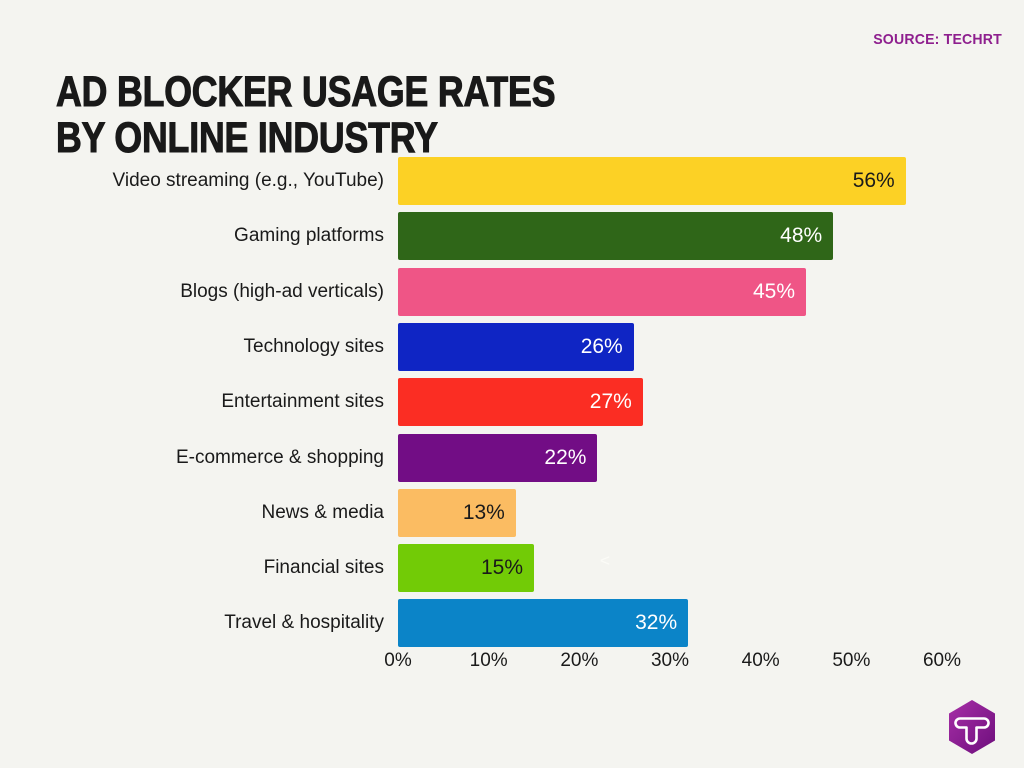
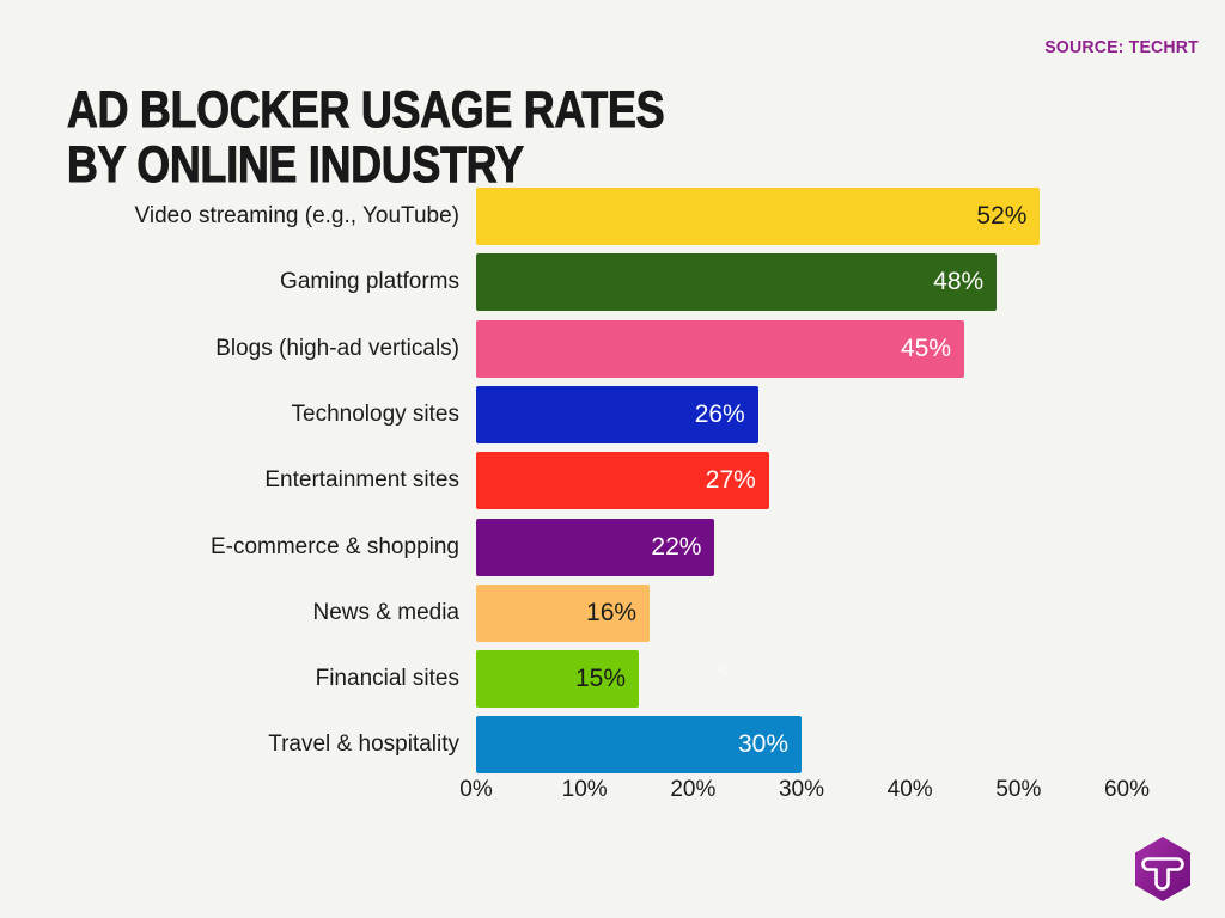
Video streaming (e.g., YouTube): 56% -> 52%
News & media: 13% -> 16%
Travel & hospitality: 32% -> 30%
